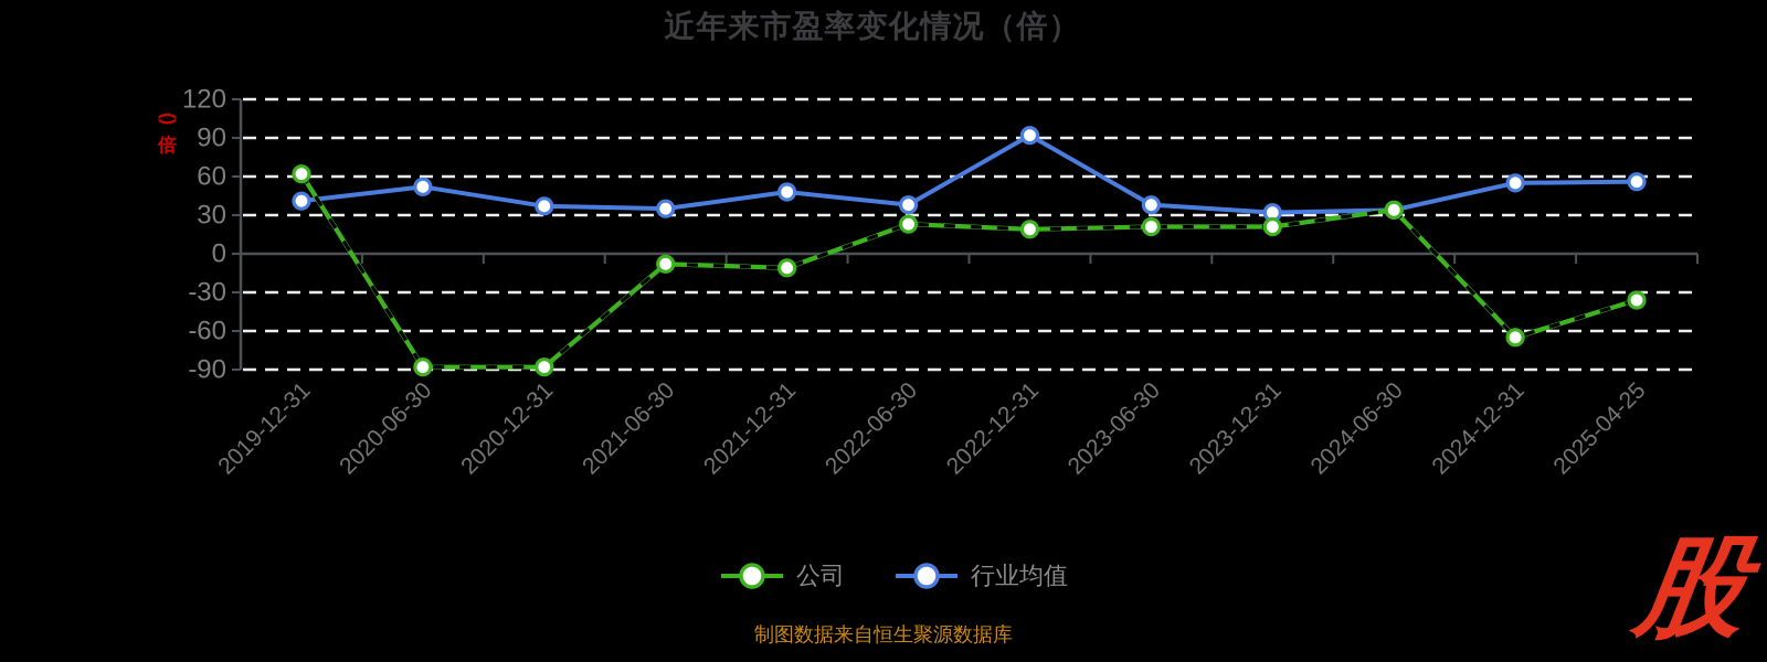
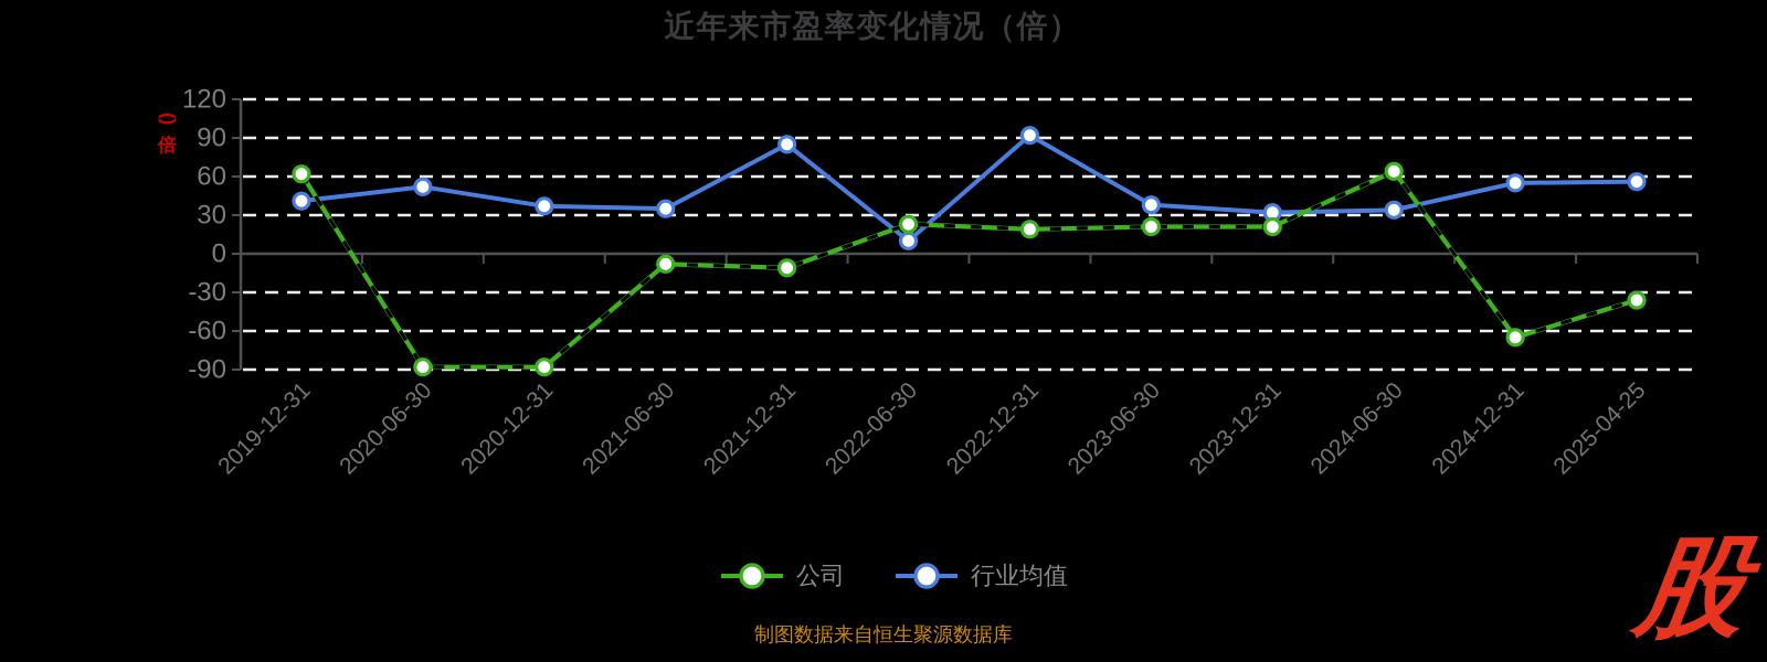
行业均值/2021-12-31: 48 -> 85
行业均值/2022-06-30: 38 -> 10
公司/2024-06-30: 34 -> 64
